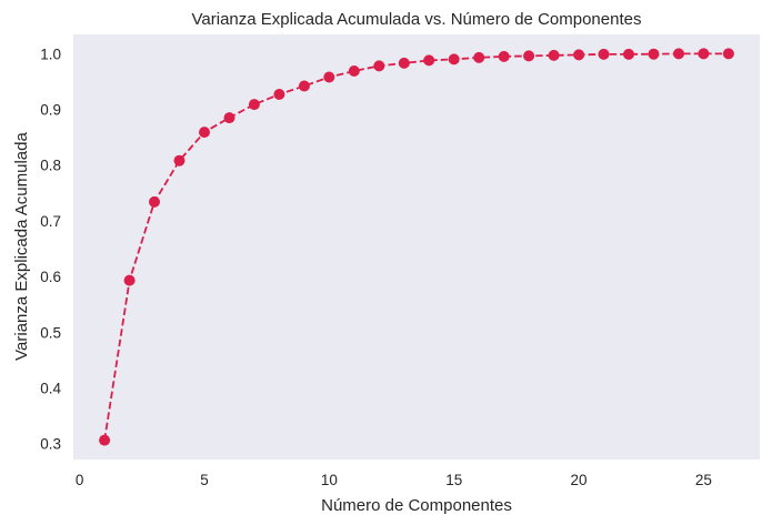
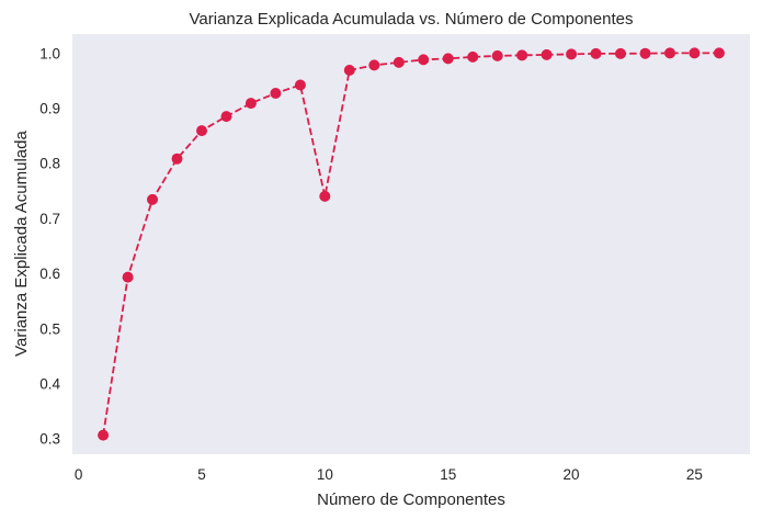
10: 0.96 -> 0.74
